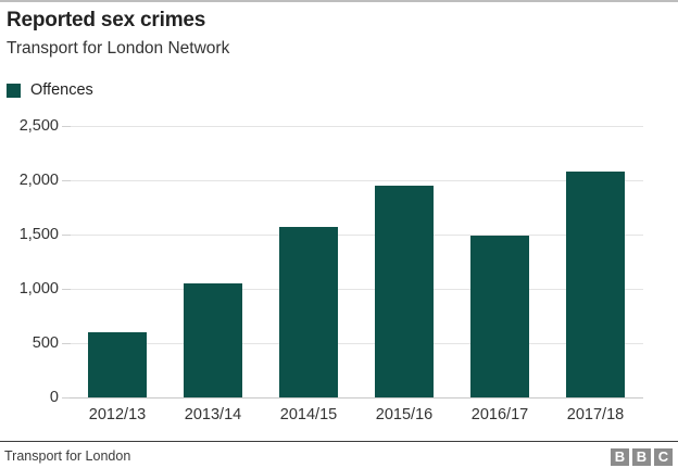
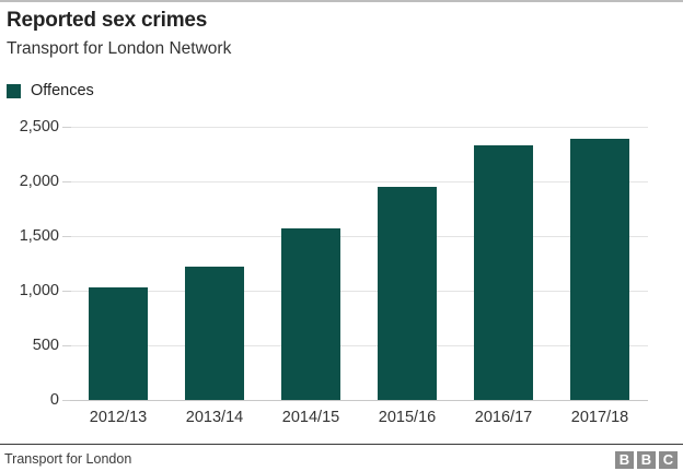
2012/13: 600 -> 1030
2013/14: 1050 -> 1220
2016/17: 1490 -> 2330
2017/18: 2080 -> 2390
